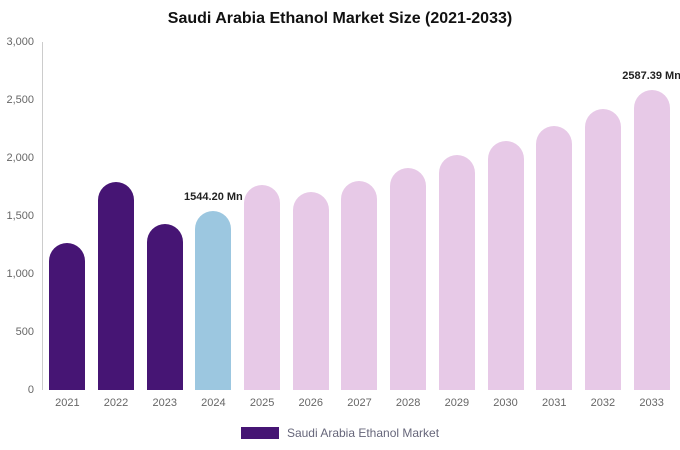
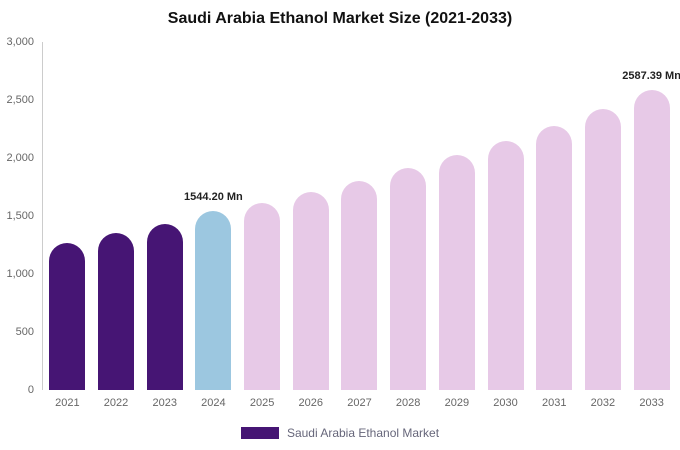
2022: 1790 -> 1360
2025: 1770 -> 1610
